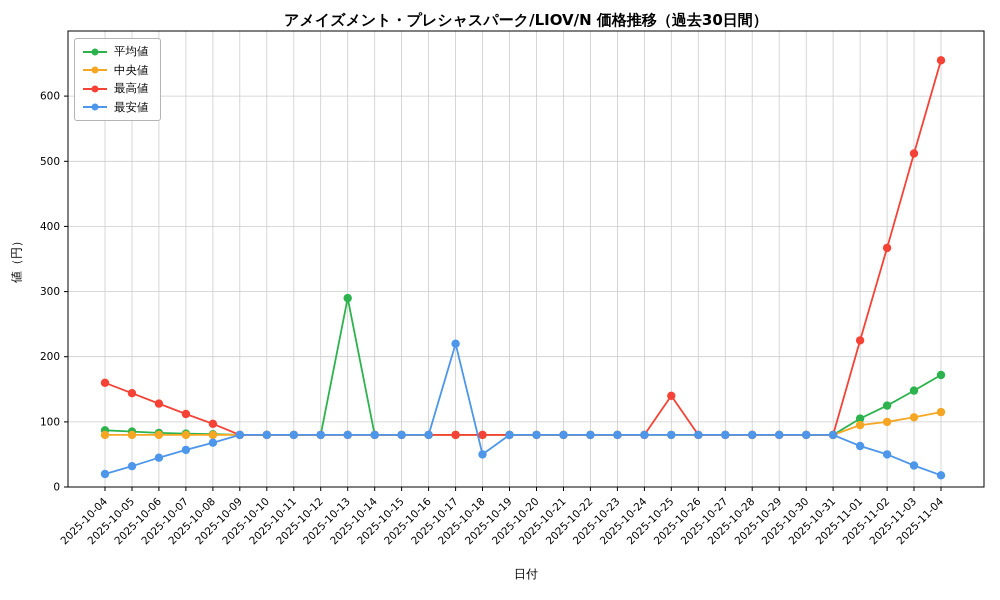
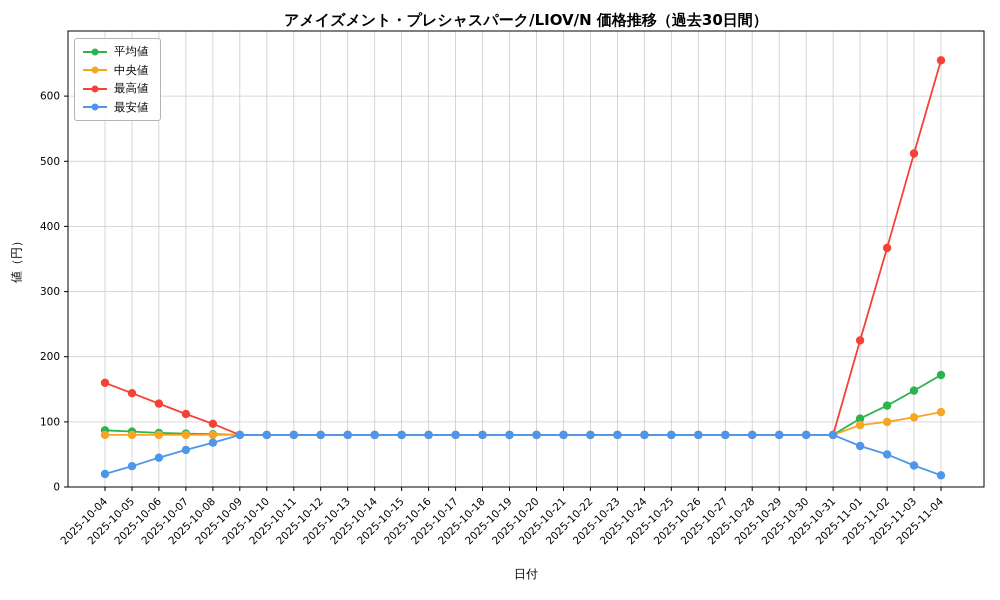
平均値/2025-10-13: 290 -> 80
最安値/2025-10-17: 220 -> 80
最安値/2025-10-18: 50 -> 80
最高値/2025-10-25: 140 -> 80
